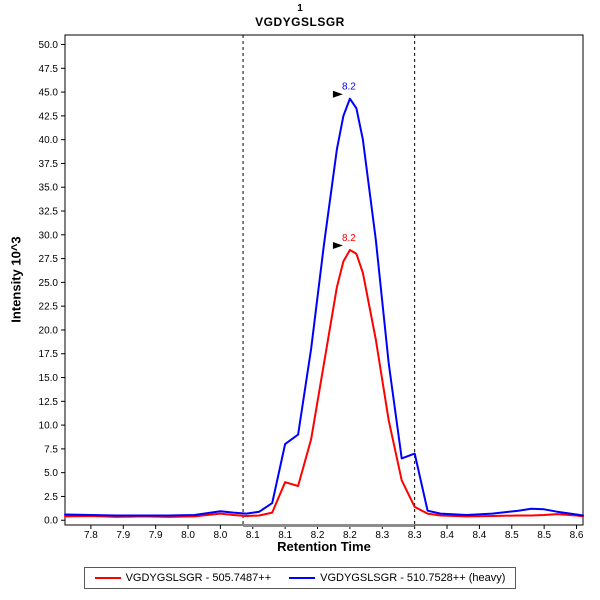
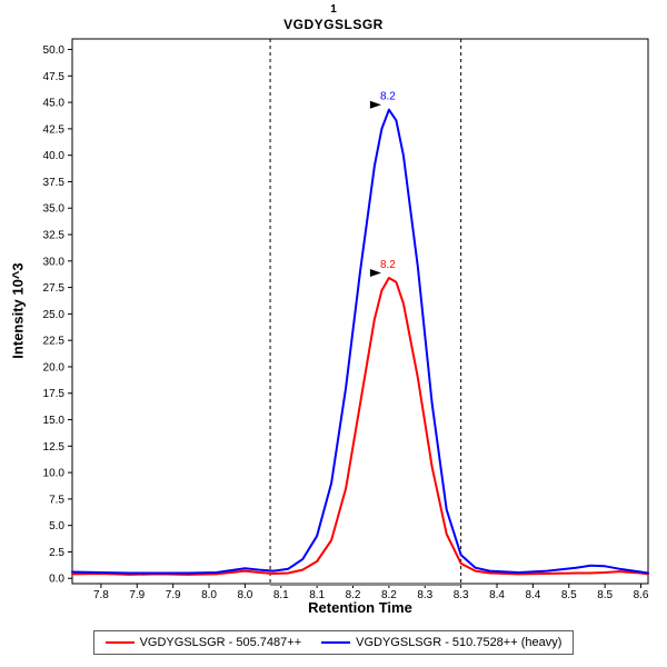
VGDYGSLSGR - 505.7487++/8.1: 4 -> 2
VGDYGSLSGR - 510.7528++ (heavy)/8.1: 8 -> 4
VGDYGSLSGR - 510.7528++ (heavy)/8.3: 7 -> 2
